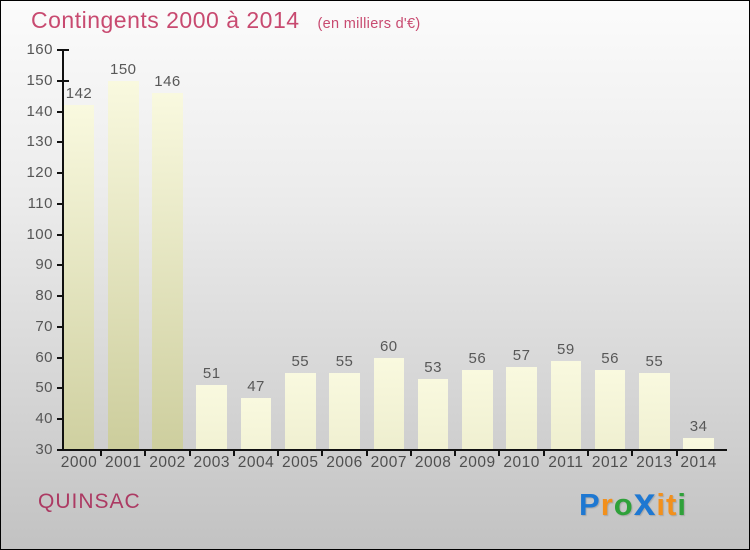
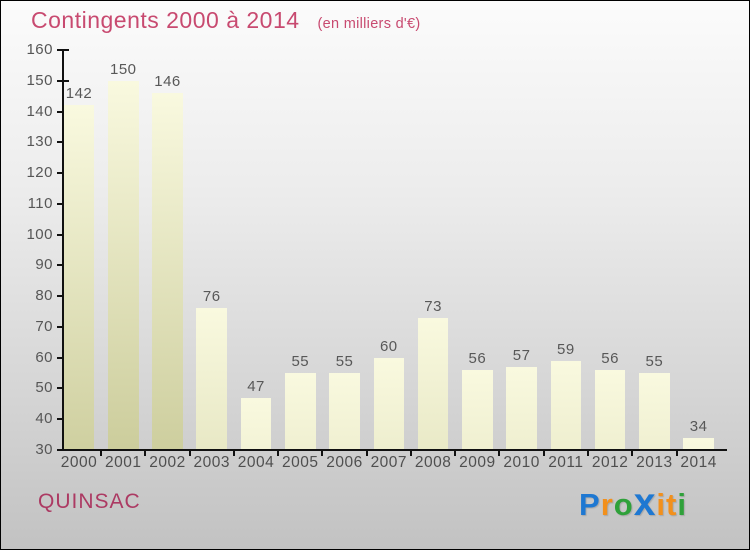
2003: 51 -> 76
2008: 53 -> 73
